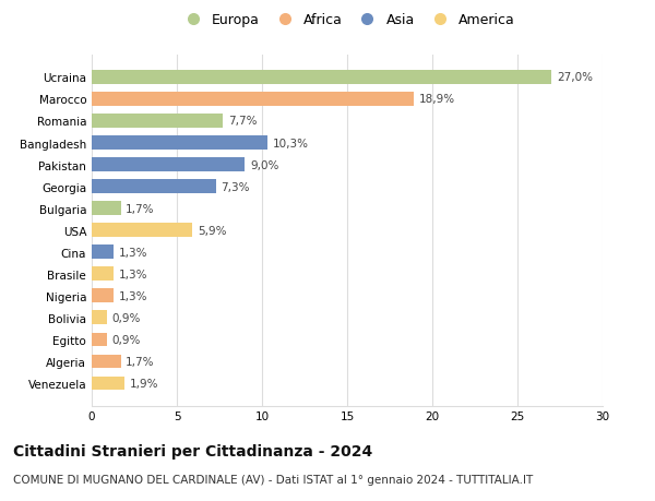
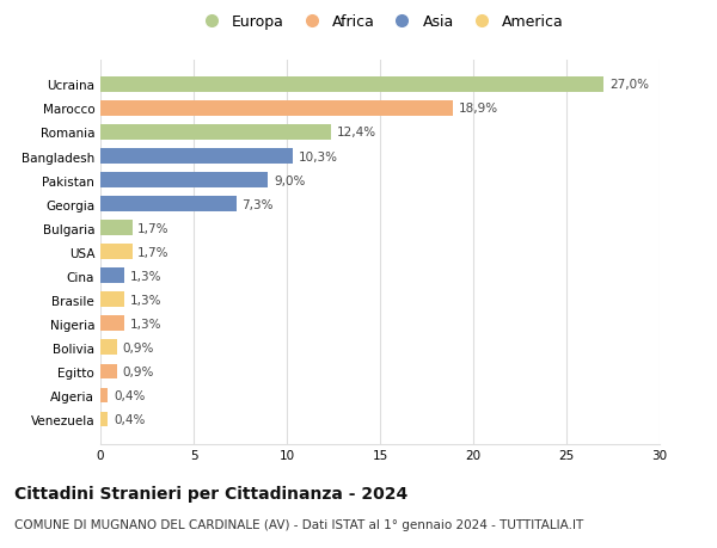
Romania: 7,7% -> 12,4%
USA: 5,9% -> 1,7%
Algeria: 1,7% -> 0,4%
Venezuela: 1,9% -> 0,4%
